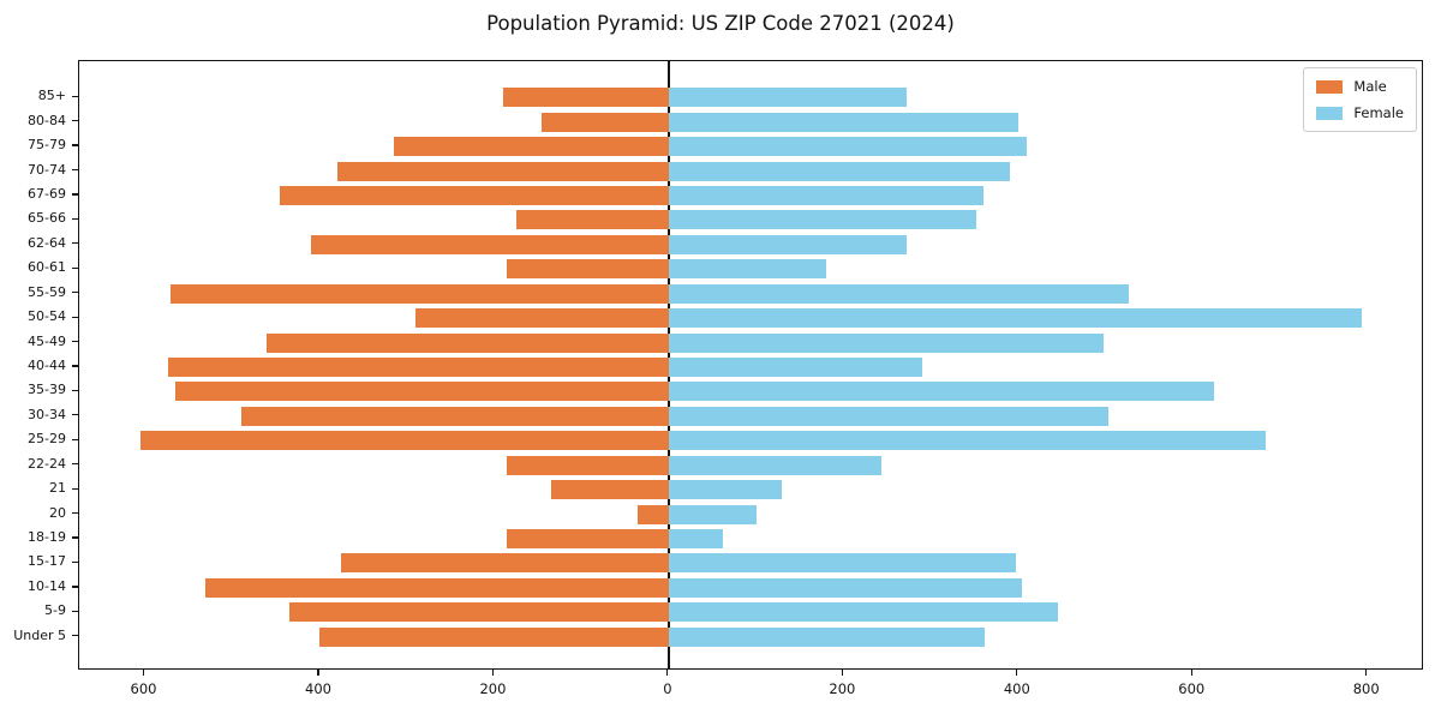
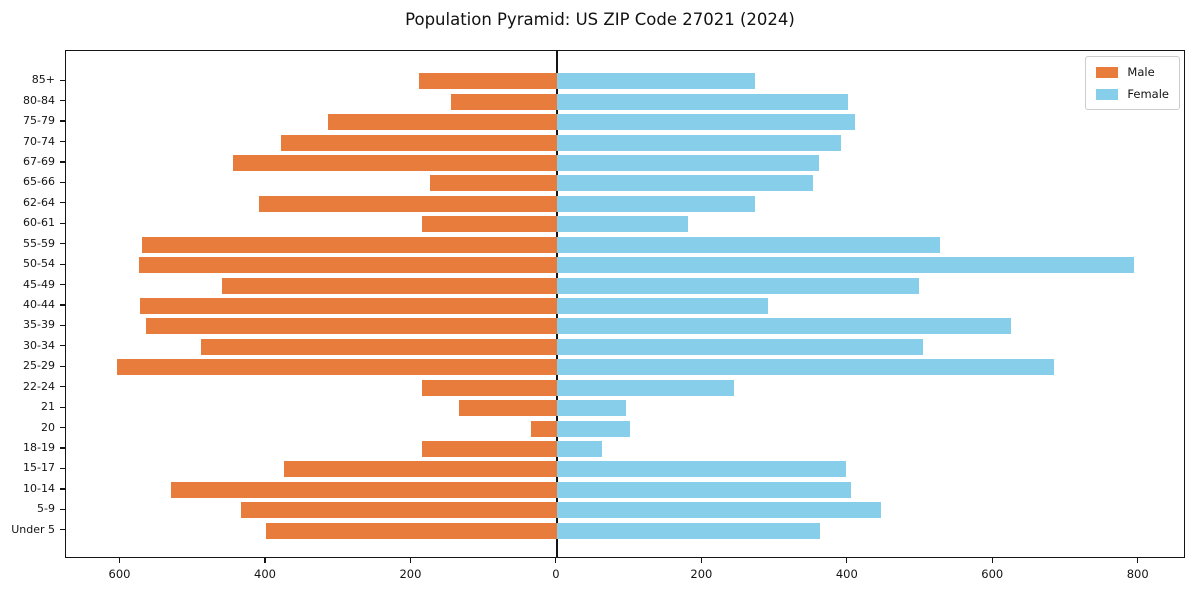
Male/50-54: 290 -> 580
Female/21: 130 -> 100
